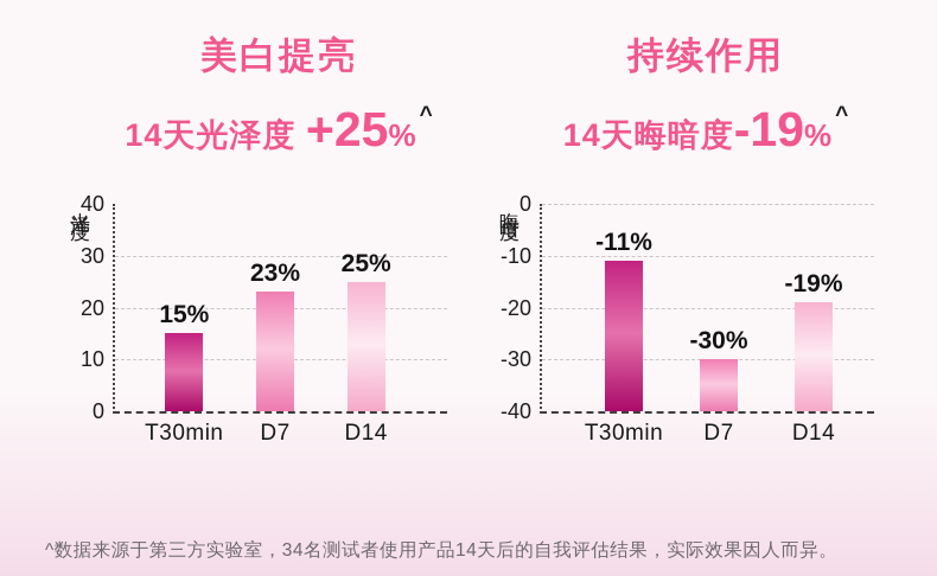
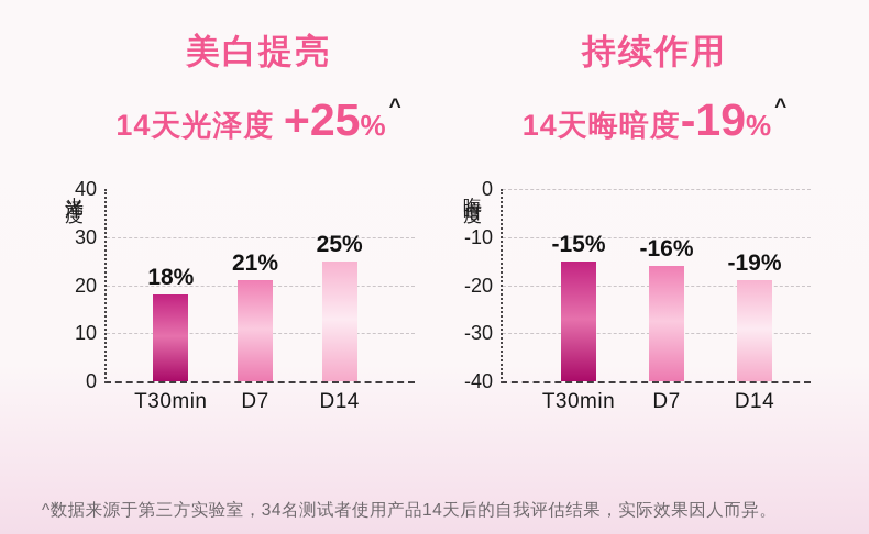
美白提亮/T30min: 15% -> 18%
美白提亮/D7: 23% -> 21%
持续作用/T30min: -11% -> -15%
持续作用/D7: -30% -> -16%
